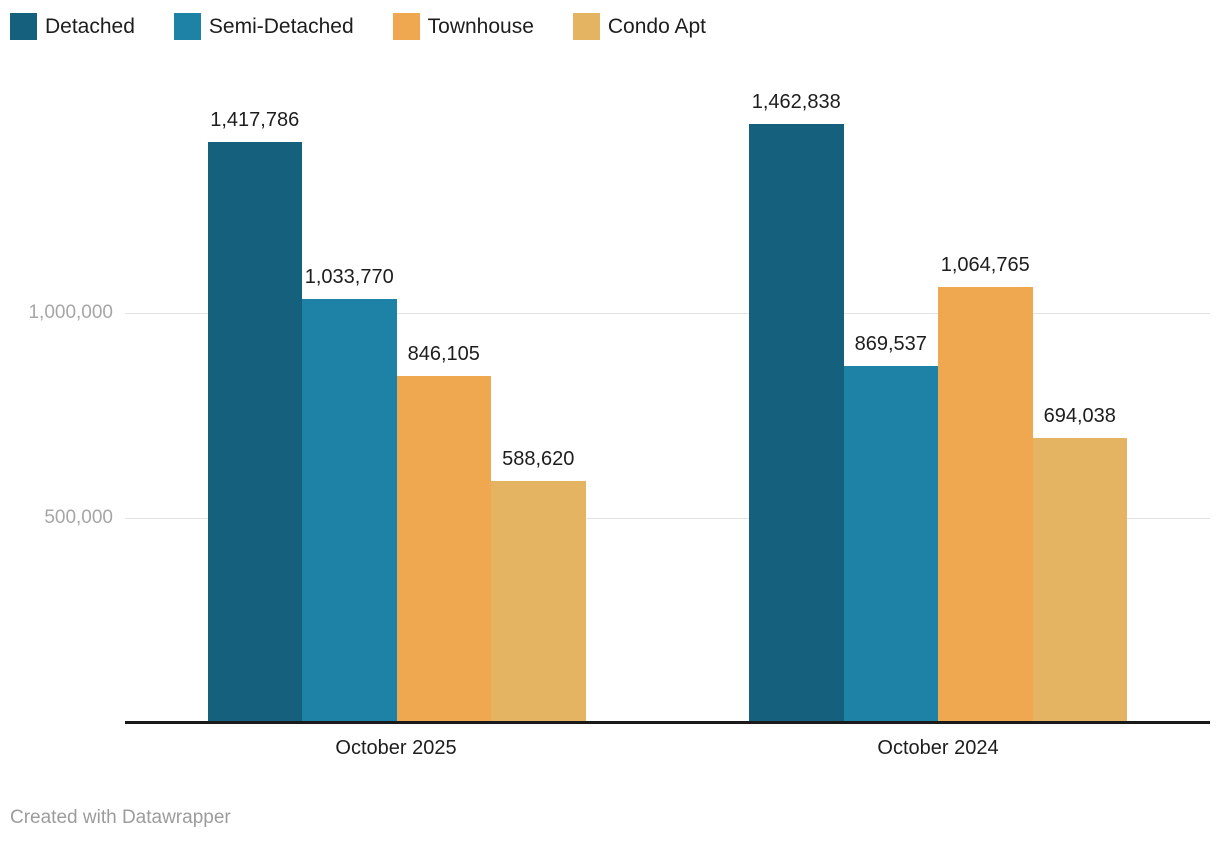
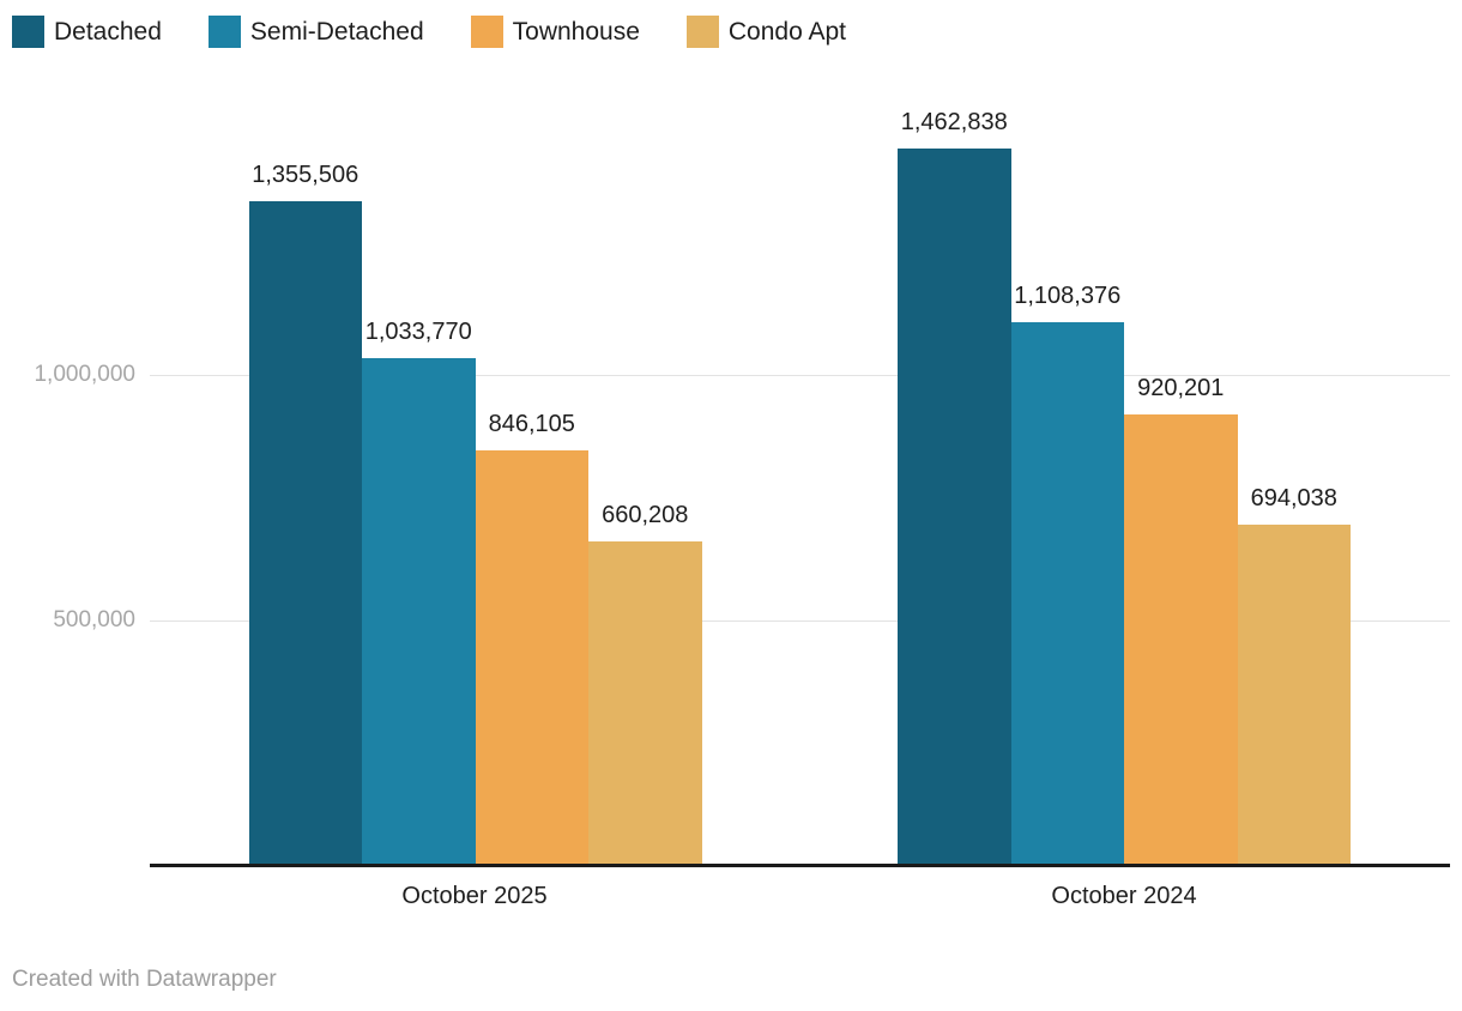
Detached/October 2025: 1,417,786 -> 1,355,506
Condo Apt/October 2025: 588,620 -> 660,208
Semi-Detached/October 2024: 869,537 -> 1,108,376
Townhouse/October 2024: 1,064,765 -> 920,201
